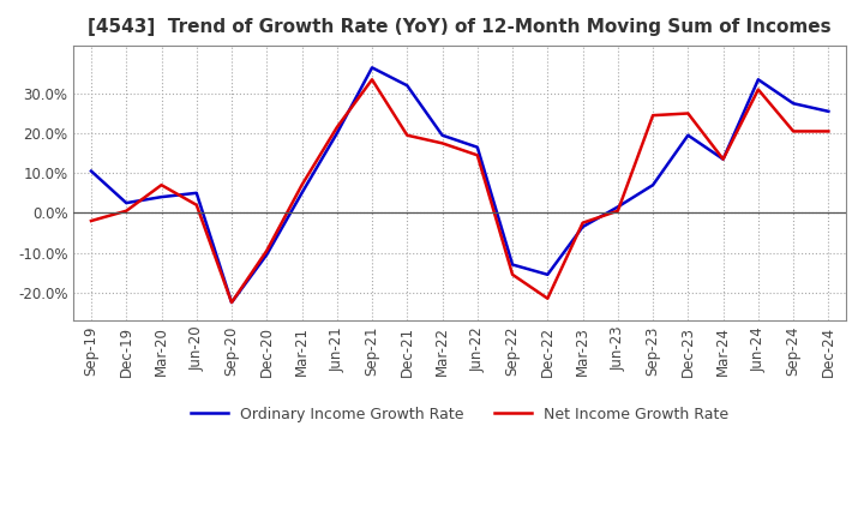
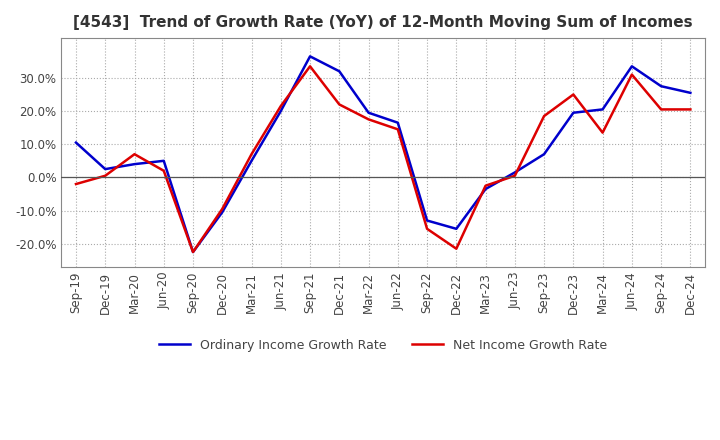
Net Income Growth Rate/Dec-21: 19.5% -> 22.0%
Net Income Growth Rate/Sep-23: 24.5% -> 18.5%
Ordinary Income Growth Rate/Mar-24: 13.5% -> 20.5%
